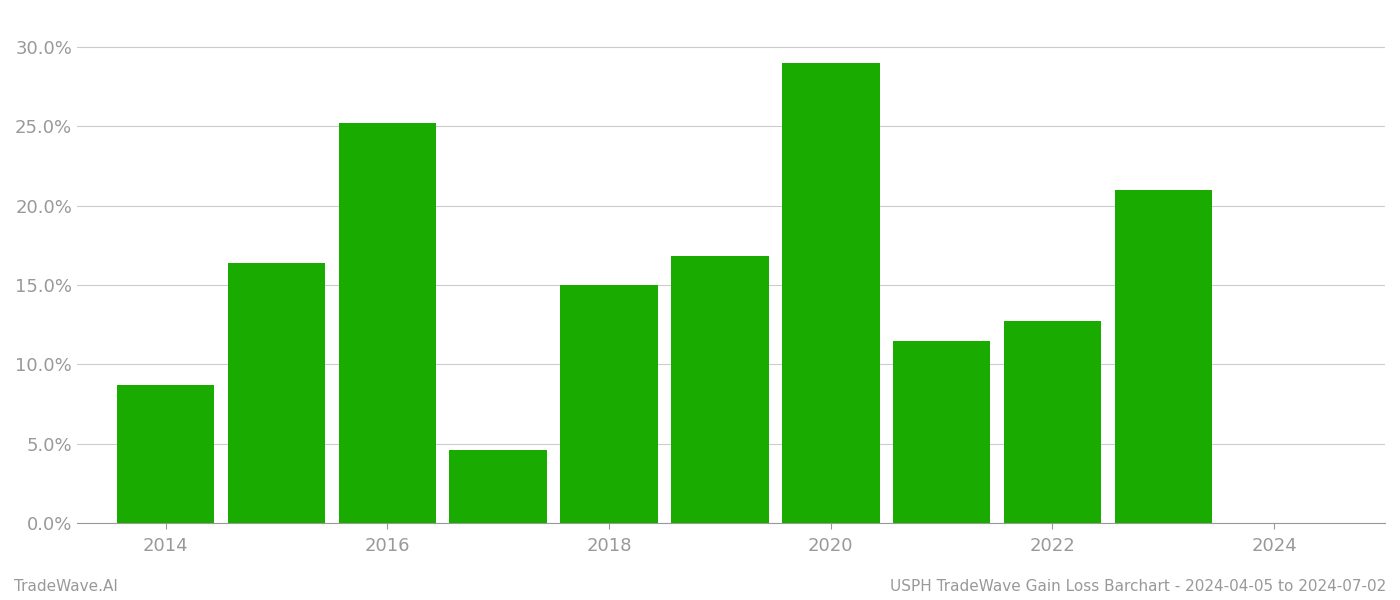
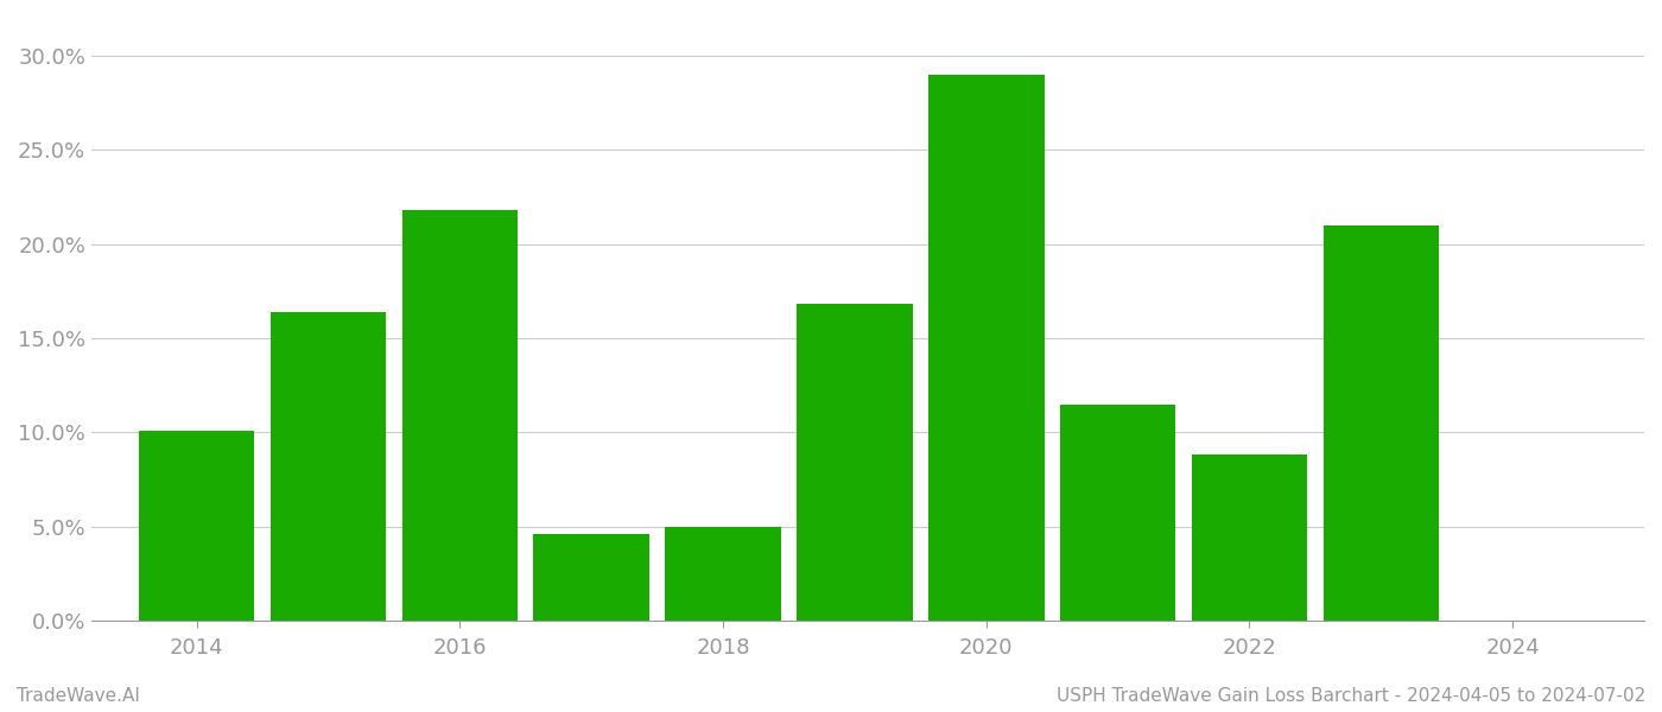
2014: 8.7% -> 10.1%
2016: 25.2% -> 21.8%
2018: 15.0% -> 5.0%
2022: 12.7% -> 8.8%
